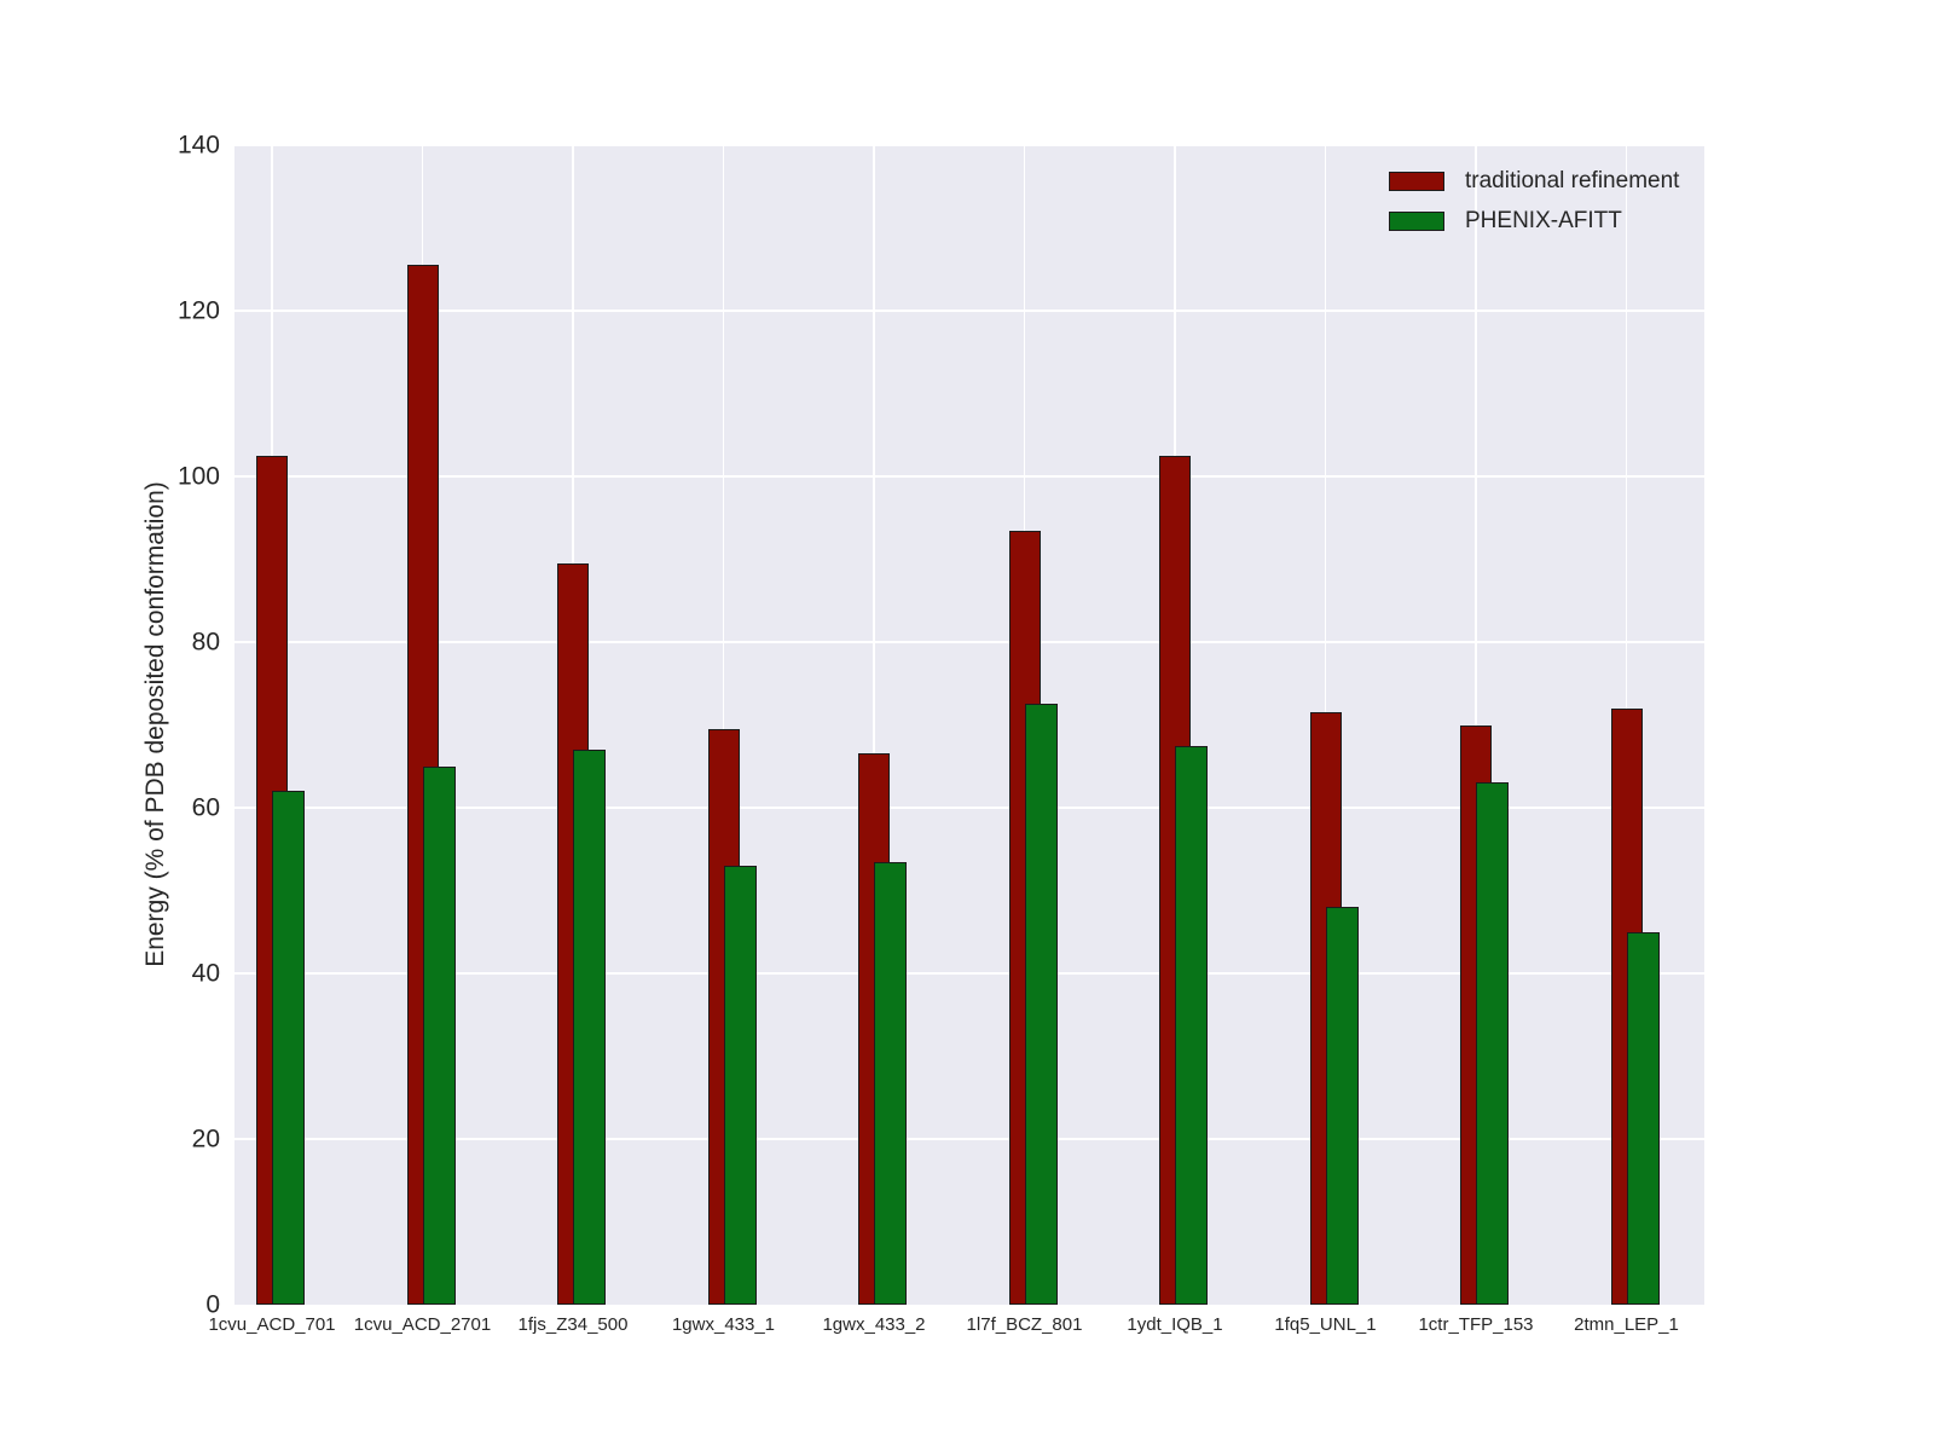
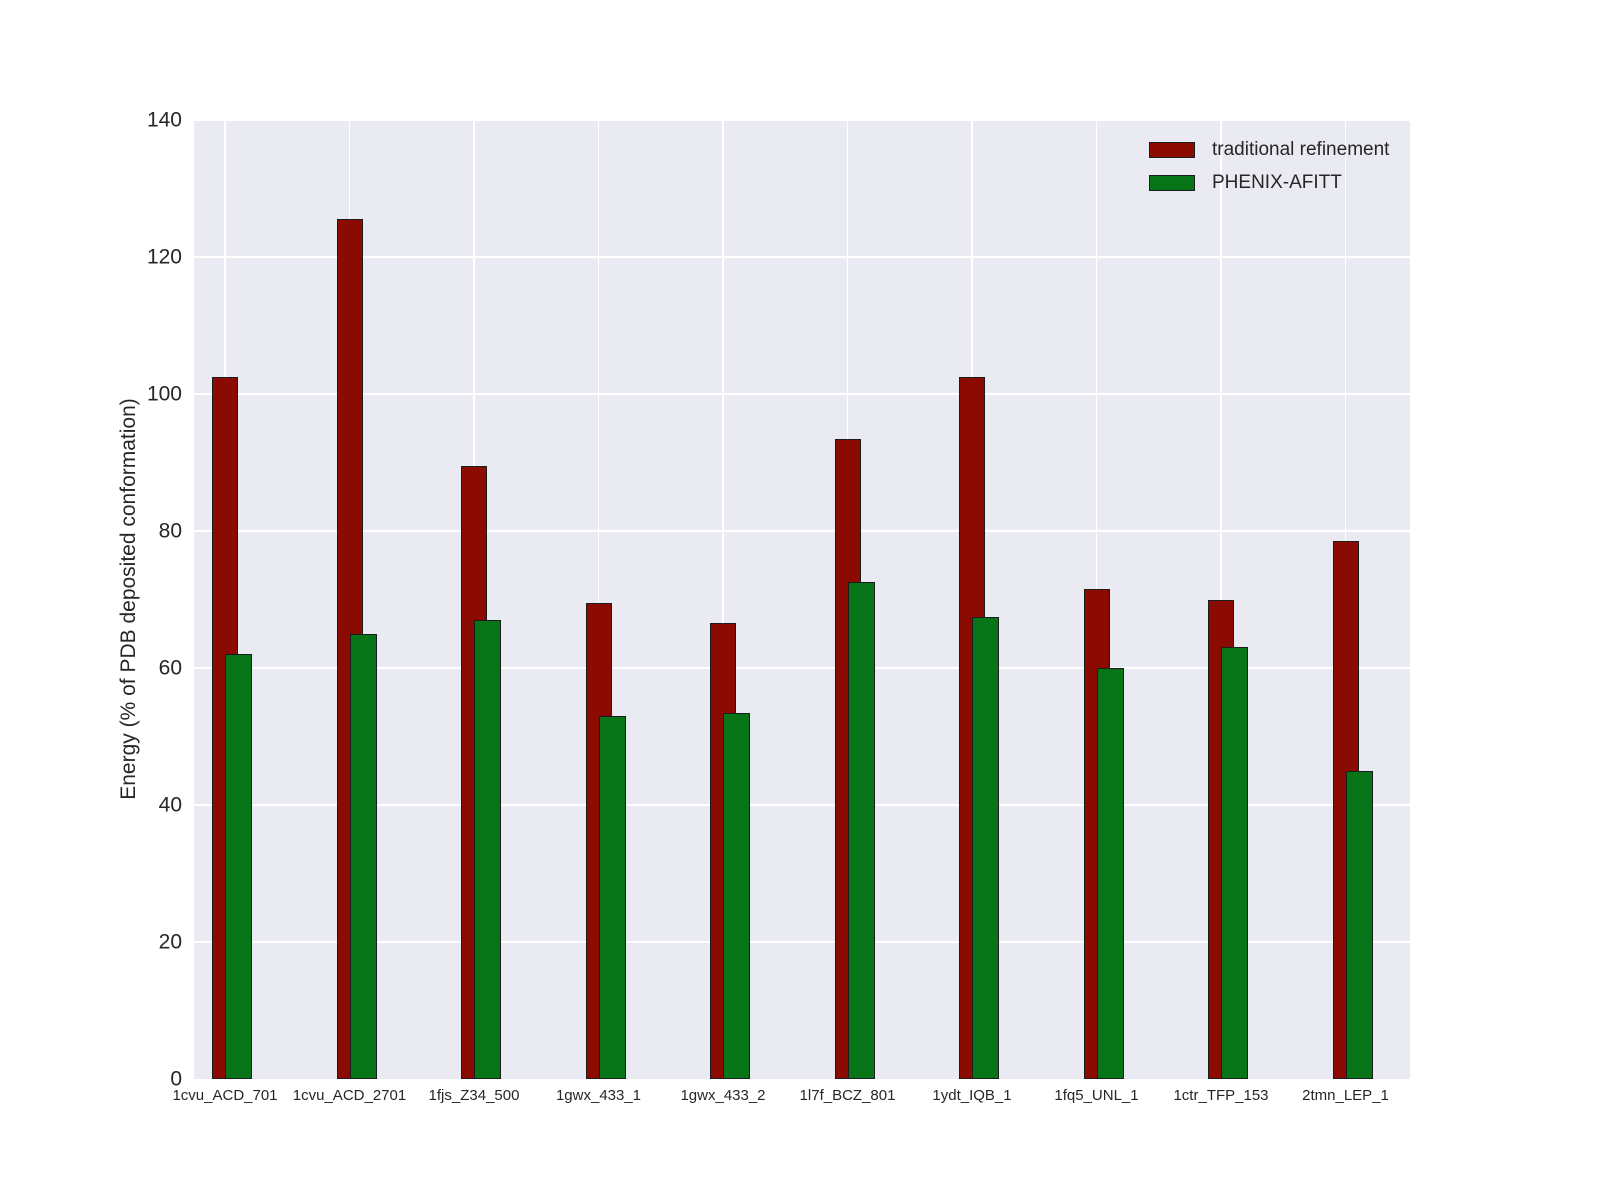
PHENIX-AFITT/1fq5_UNL_1: 48 -> 60
traditional refinement/2tmn_LEP_1: 72 -> 78
